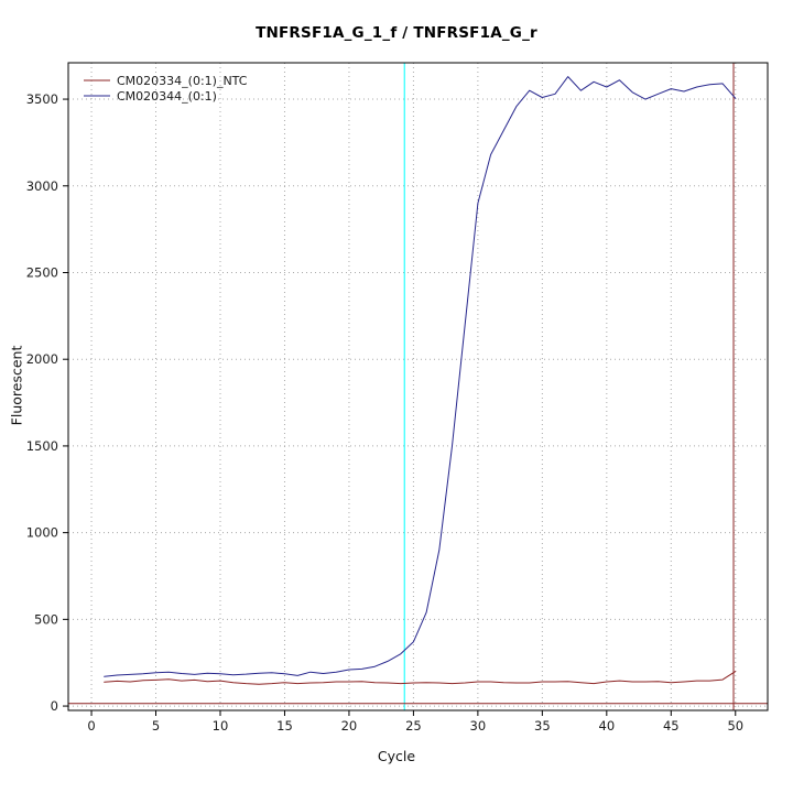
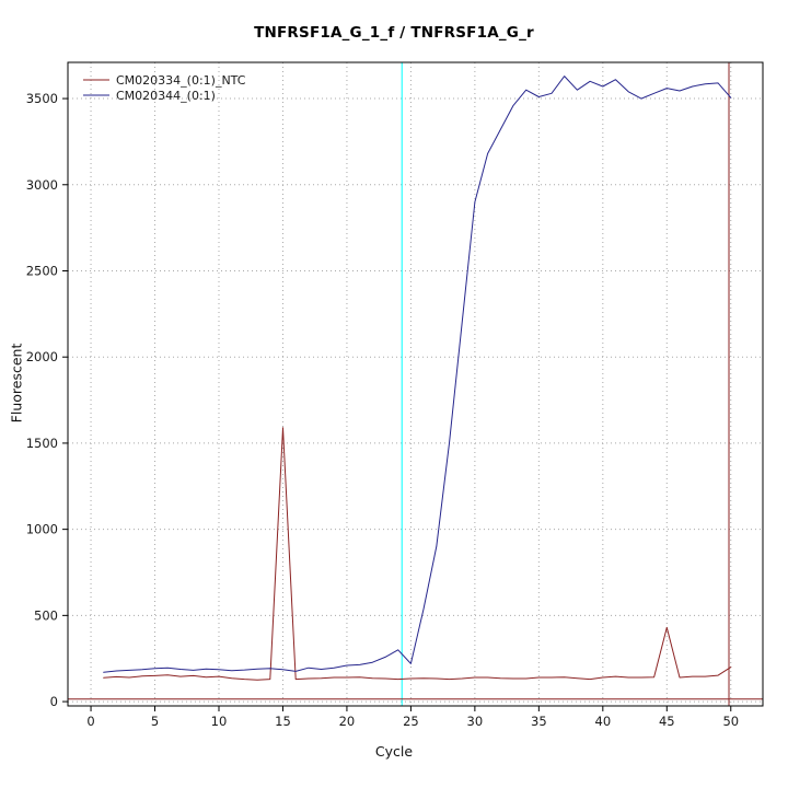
CM020334_(0:1)_NTC/15: 140 -> 1590
CM020344_(0:1)/25: 370 -> 220
CM020334_(0:1)_NTC/45: 140 -> 430
